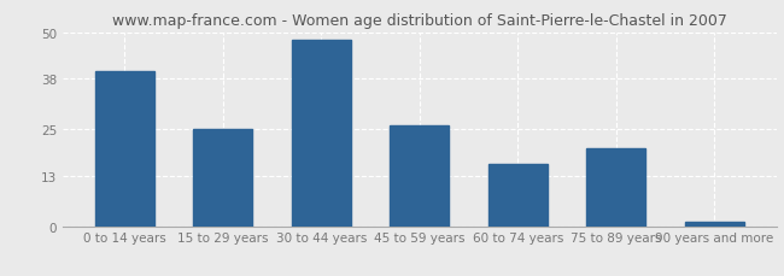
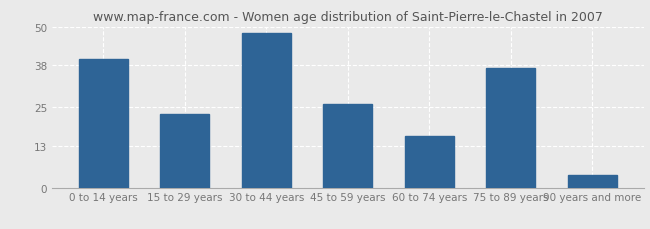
15 to 29 years: 25 -> 23
75 to 89 years: 20 -> 37
90 years and more: 1 -> 4
